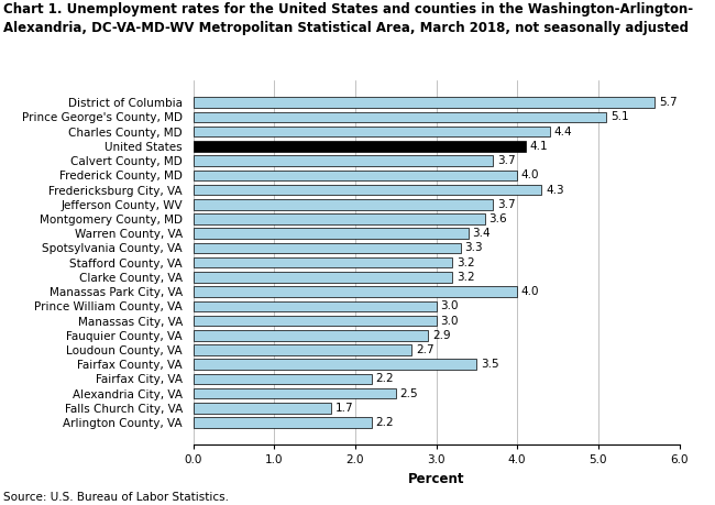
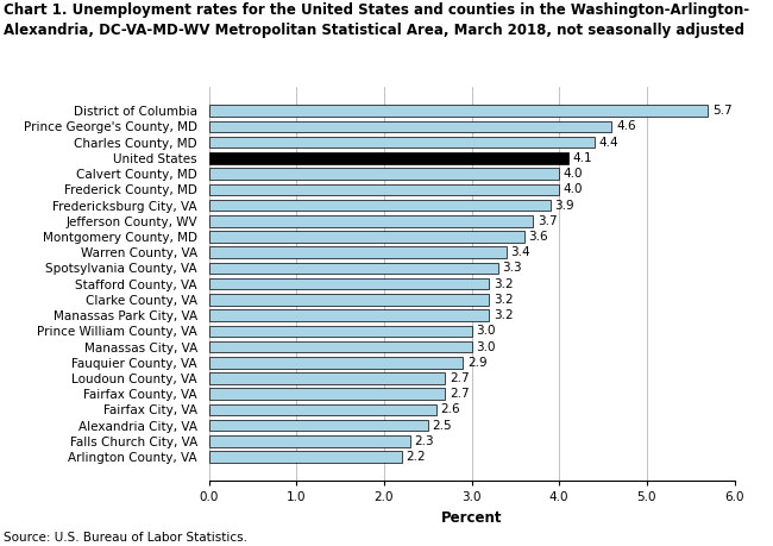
Prince George's County, MD: 5.1 -> 4.6
Calvert County, MD: 3.7 -> 4.0
Fredericksburg City, VA: 4.3 -> 3.9
Manassas Park City, VA: 4.0 -> 3.2
Fairfax County, VA: 3.5 -> 2.7
Fairfax City, VA: 2.2 -> 2.6
Falls Church City, VA: 1.7 -> 2.3
